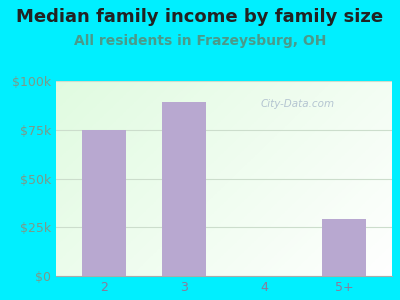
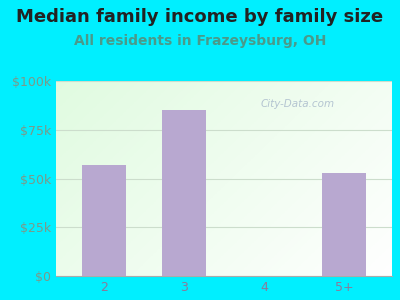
2: $75k -> $57k
3: $89k -> $85k
5+: $29k -> $53k
